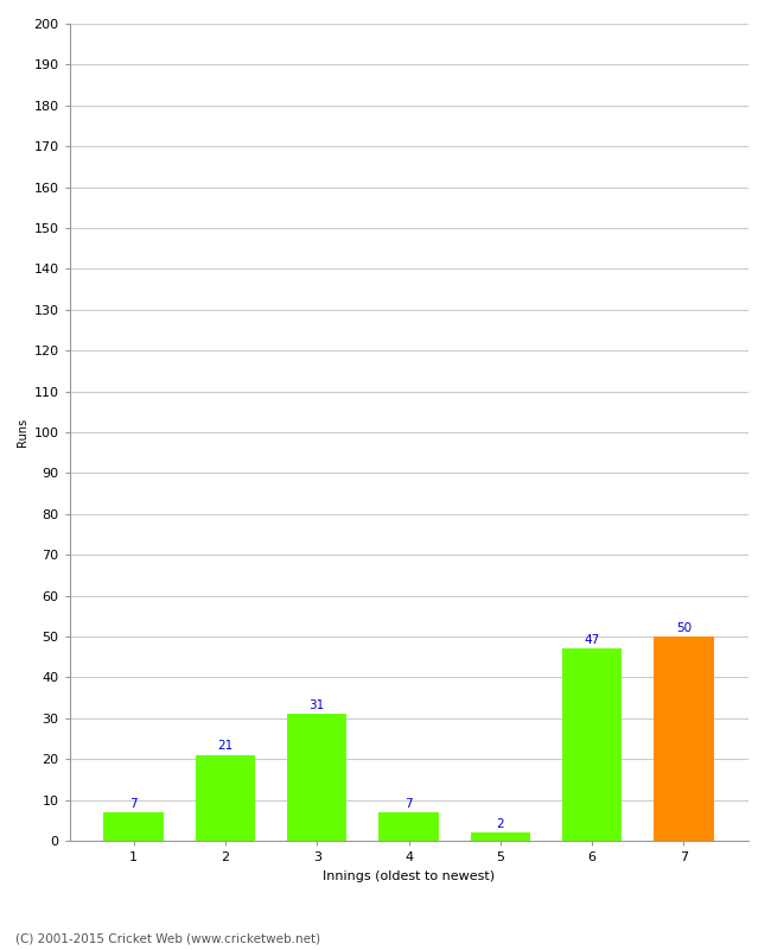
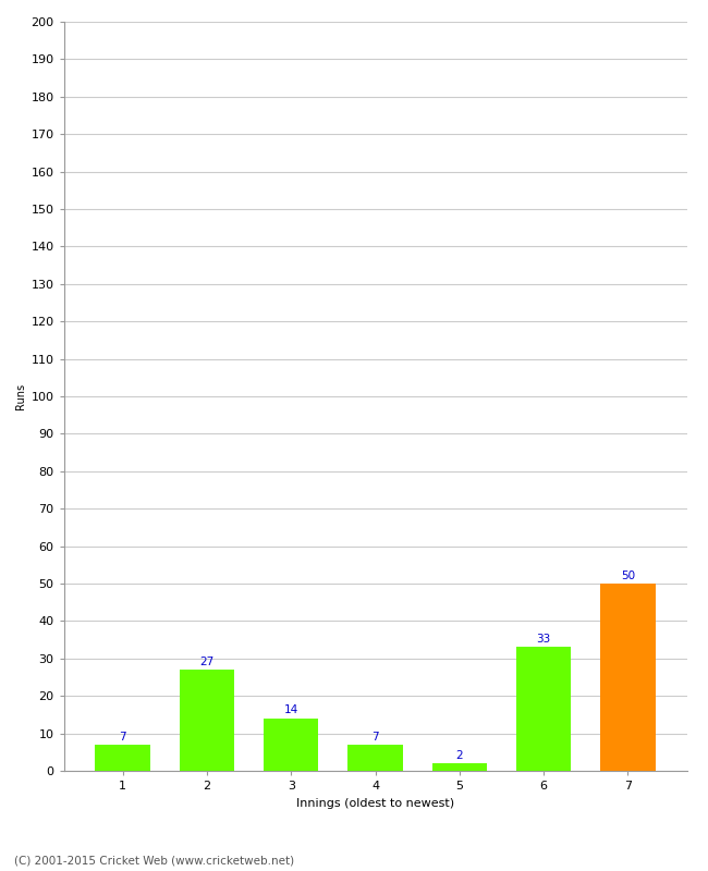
2: 21 -> 27
3: 31 -> 14
6: 47 -> 33
